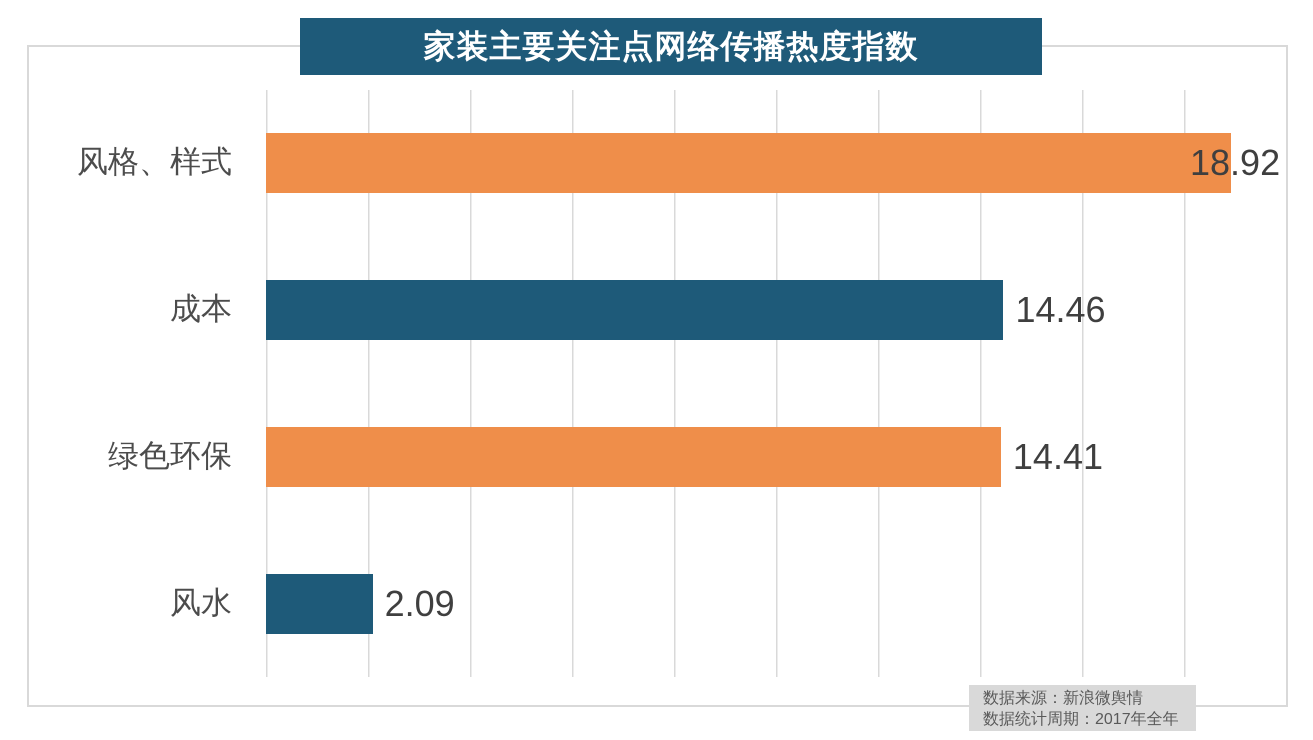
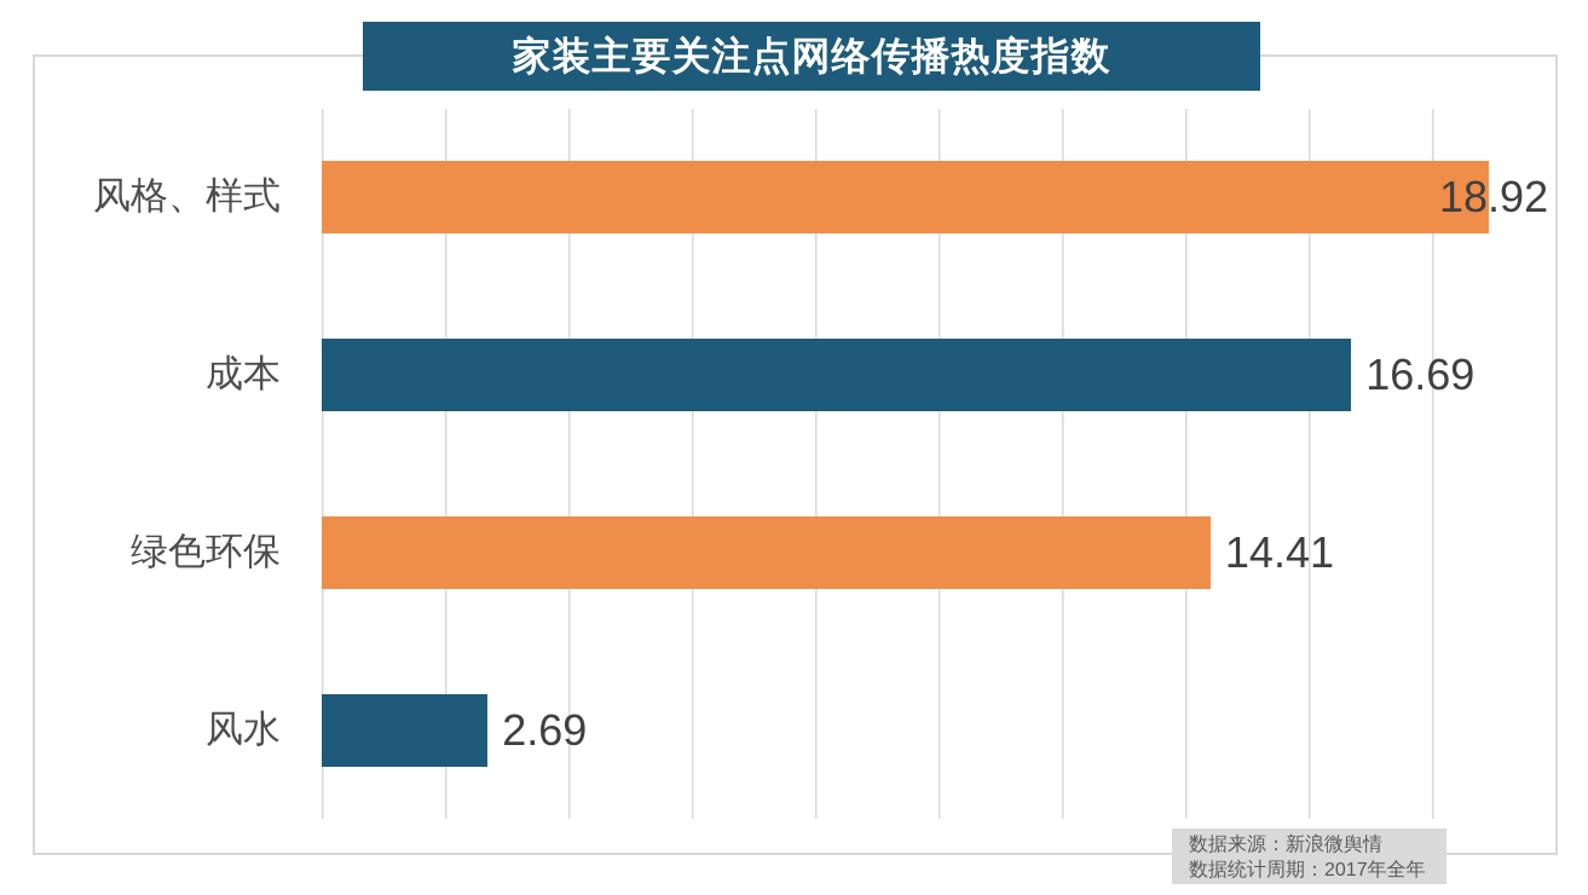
成本: 14.46 -> 16.69
风水: 2.09 -> 2.69
